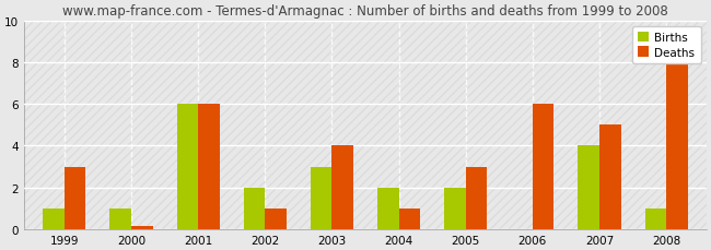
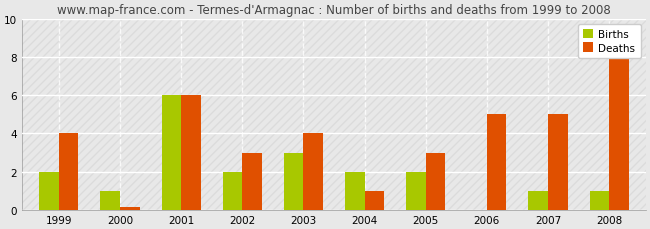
Births/1999: 1 -> 2
Deaths/1999: 3.0 -> 4.0
Deaths/2002: 1.0 -> 3.0
Deaths/2006: 6.0 -> 5.0
Births/2007: 4 -> 1
